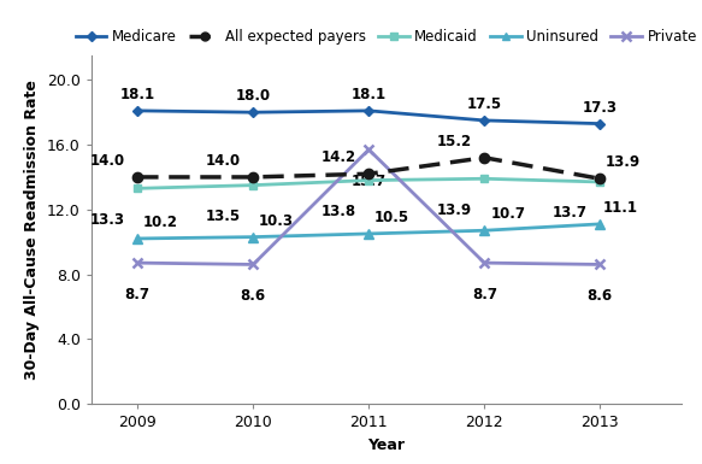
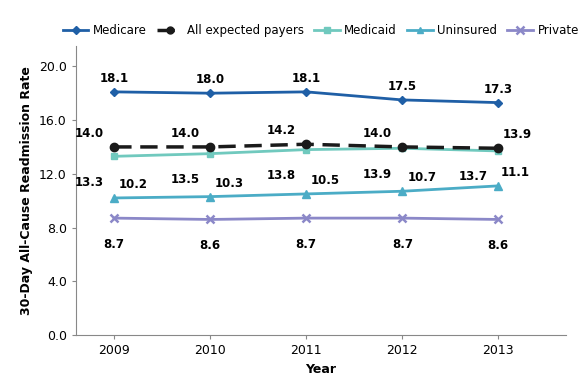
Private/2011: 15.7 -> 8.7
All expected payers/2012: 15.2 -> 14.0
